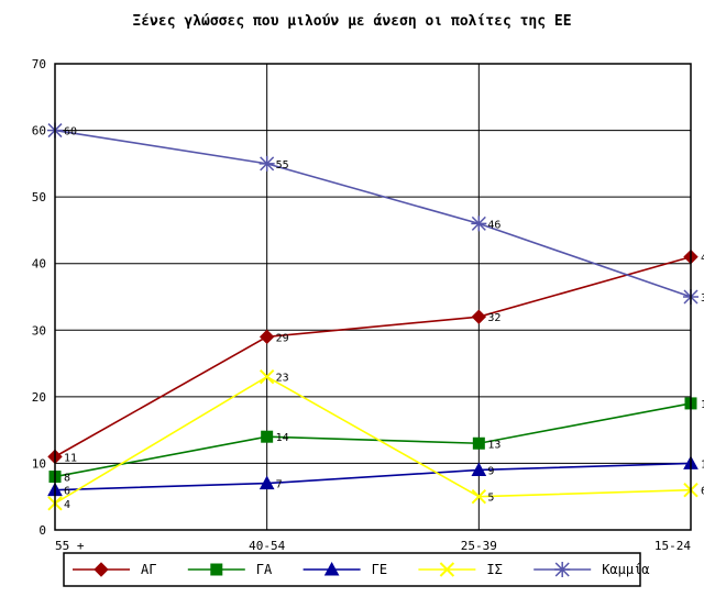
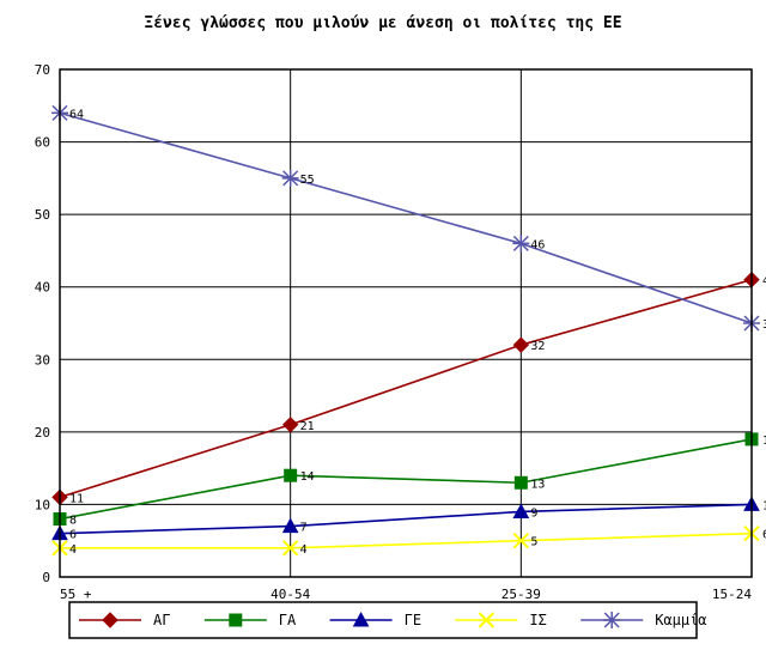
Καμμία/55 +: 60 -> 64
ΑΓ/40-54: 29 -> 21
ΙΣ/40-54: 23 -> 4
